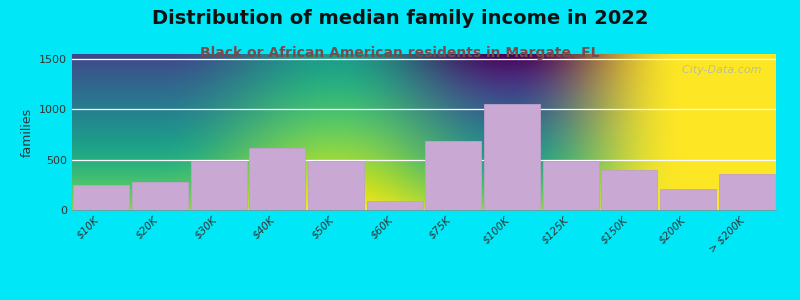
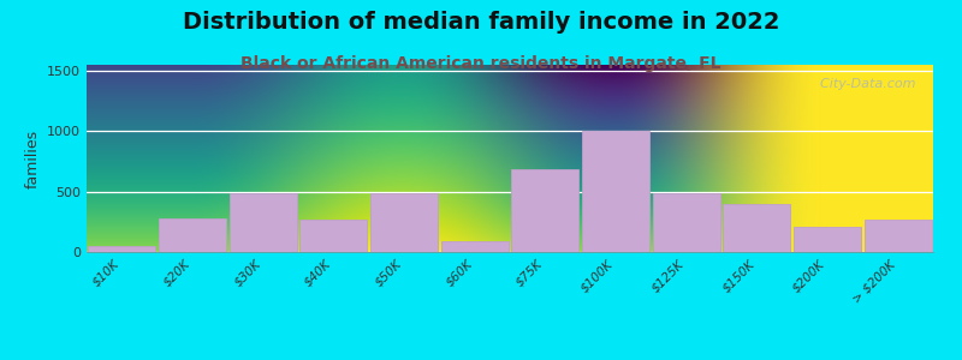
$10K: 250 -> 50
$40K: 620 -> 270
$100K: 1050 -> 1000
> $200K: 360 -> 270
